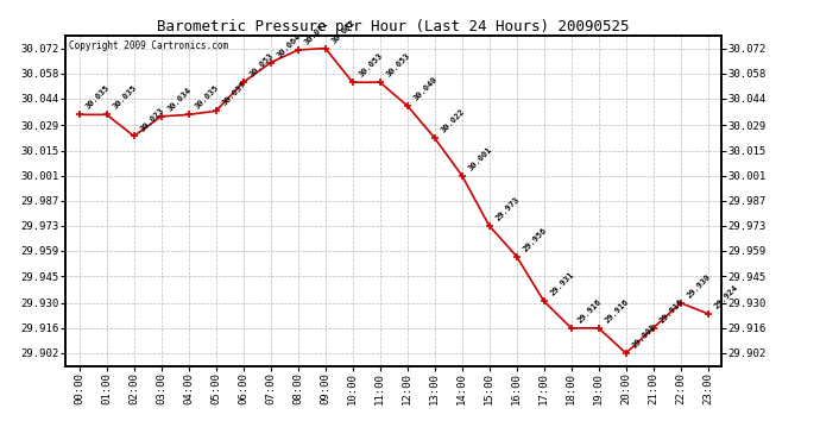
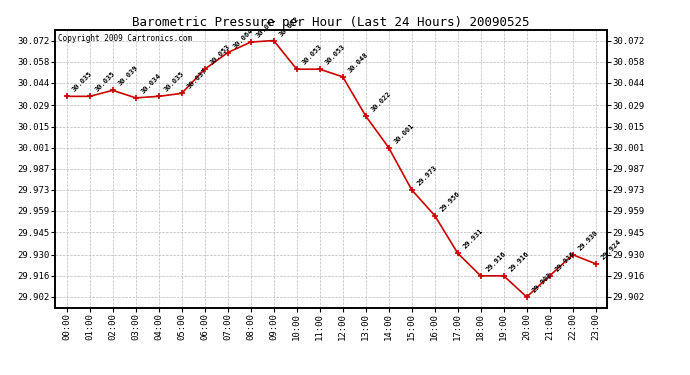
02:00: 30.023 -> 30.039
12:00: 30.040 -> 30.048
